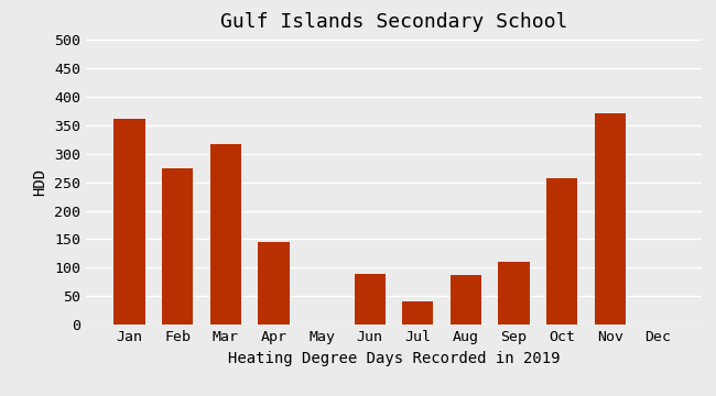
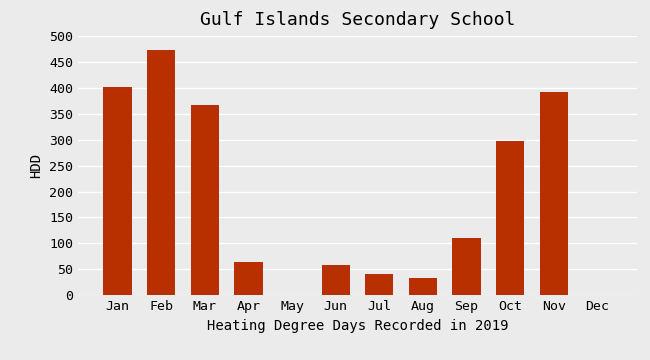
Jan: 362 -> 401
Feb: 274 -> 473
Mar: 316 -> 367
Apr: 146 -> 65
Jun: 90 -> 59
Aug: 88 -> 33
Oct: 256 -> 298
Nov: 370 -> 392
